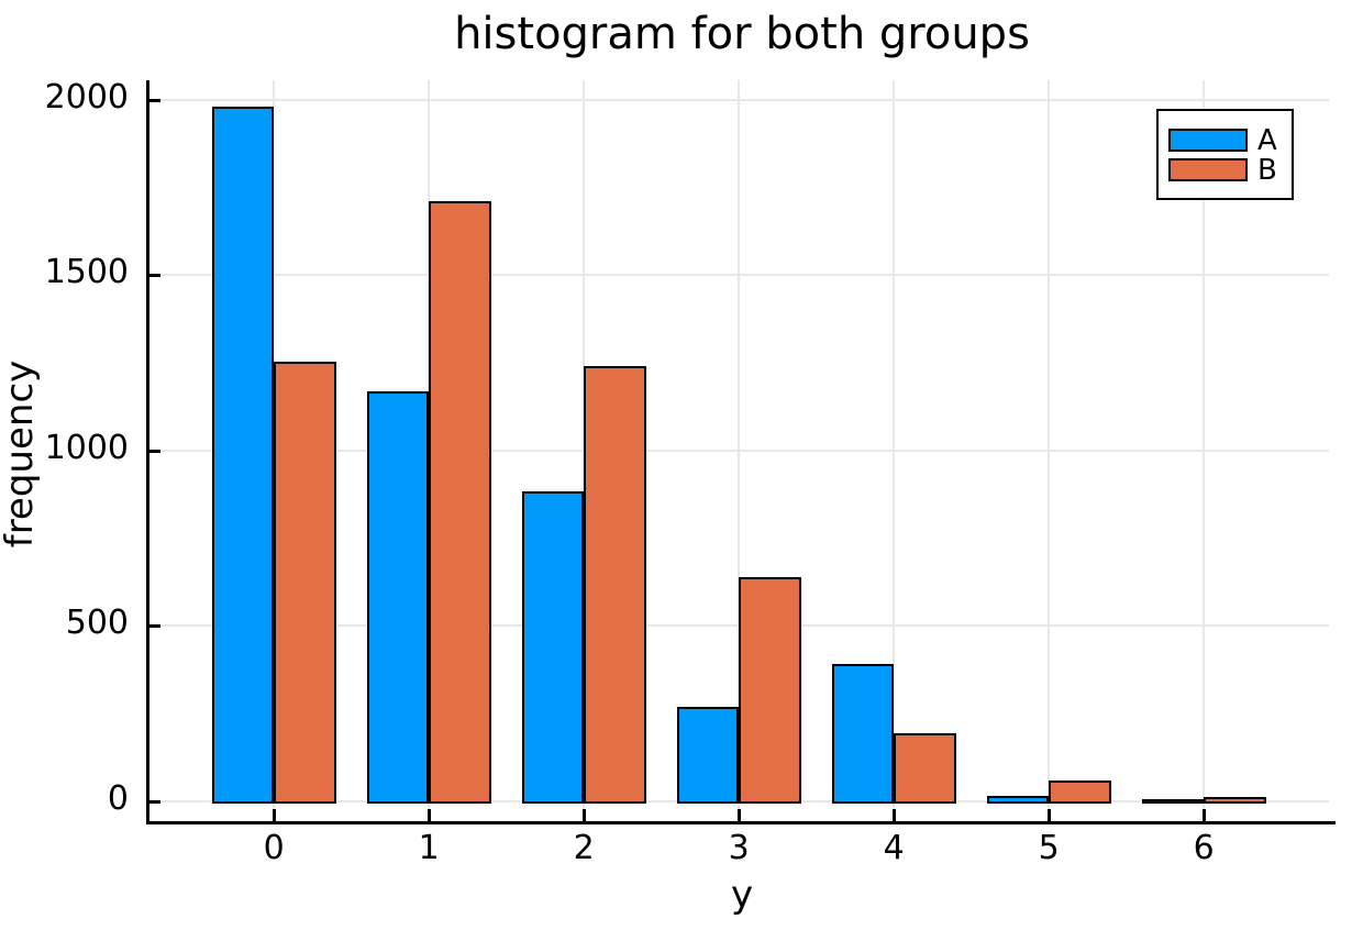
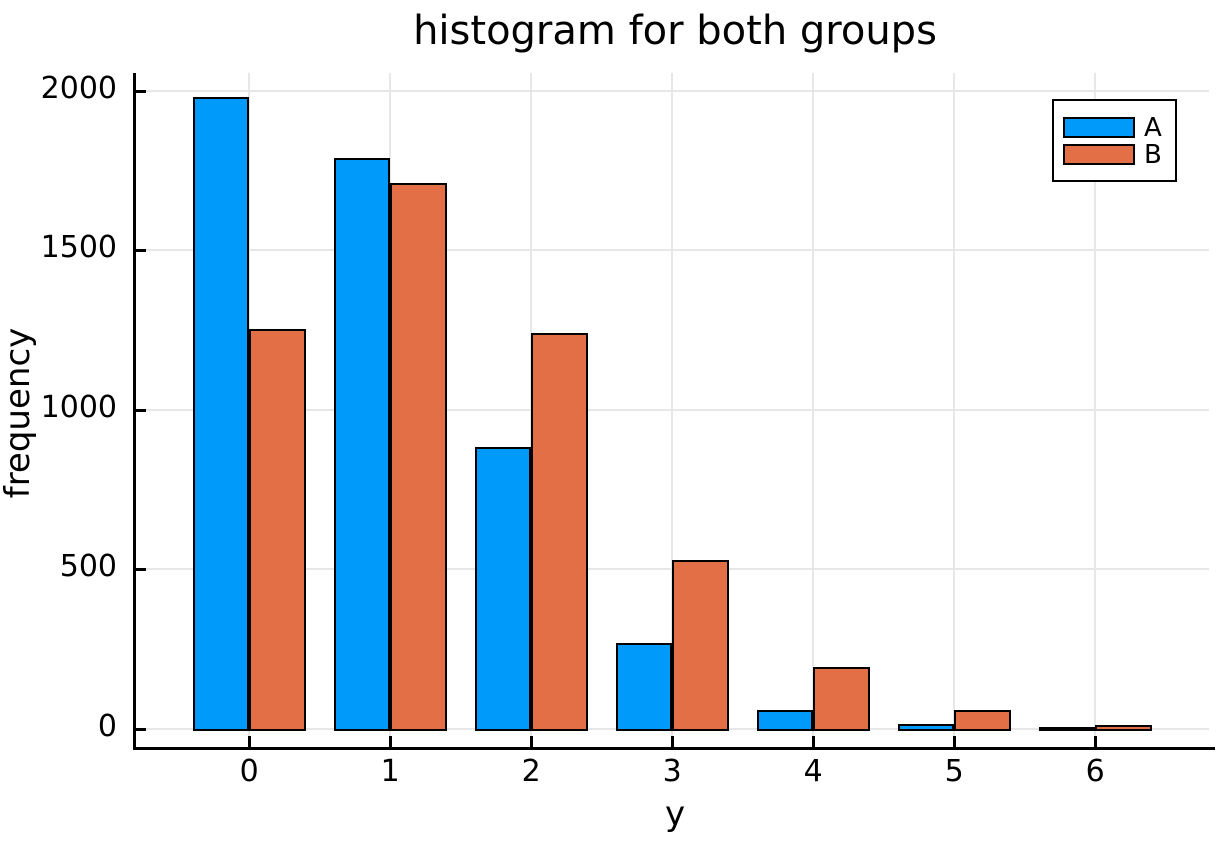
A/1: 1170 -> 1790
B/3: 640 -> 530
A/4: 390 -> 60
